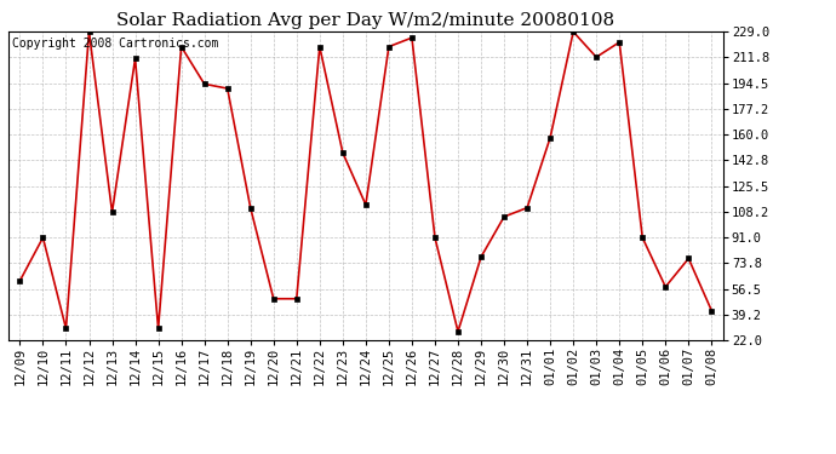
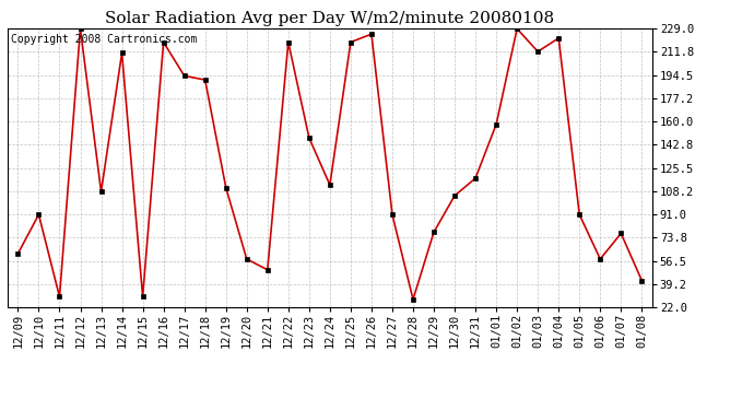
12/20: 50 -> 58
12/31: 111 -> 118
